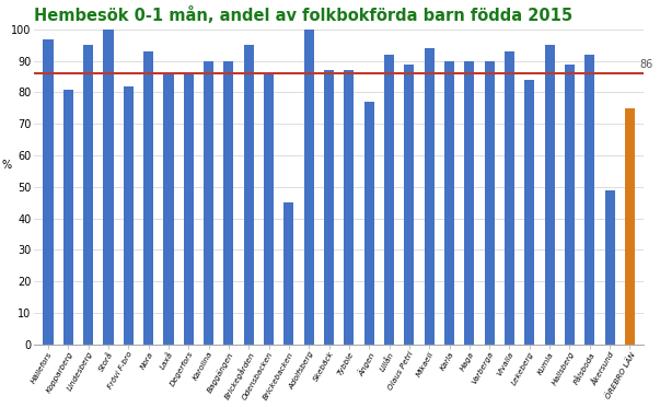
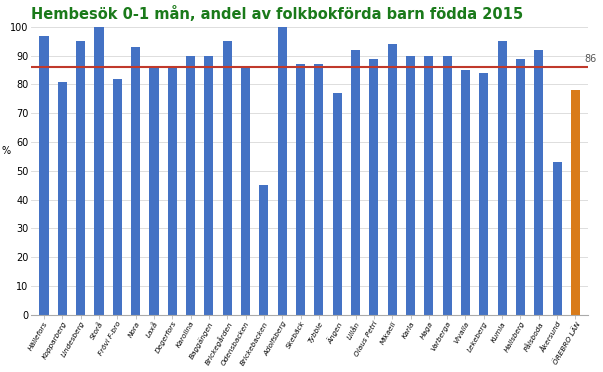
Vivalla: 93 -> 85
Åkersund: 49 -> 53
ÖREBRO LÄN: 75 -> 78
